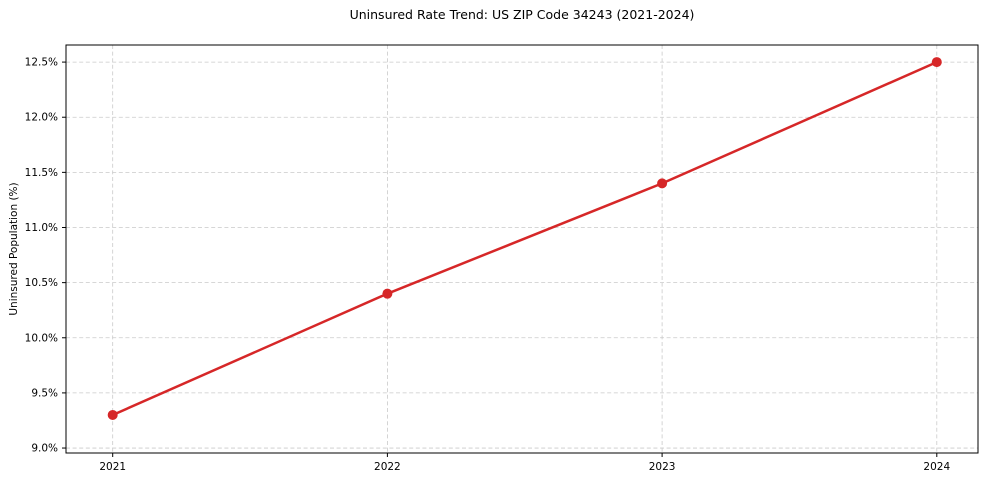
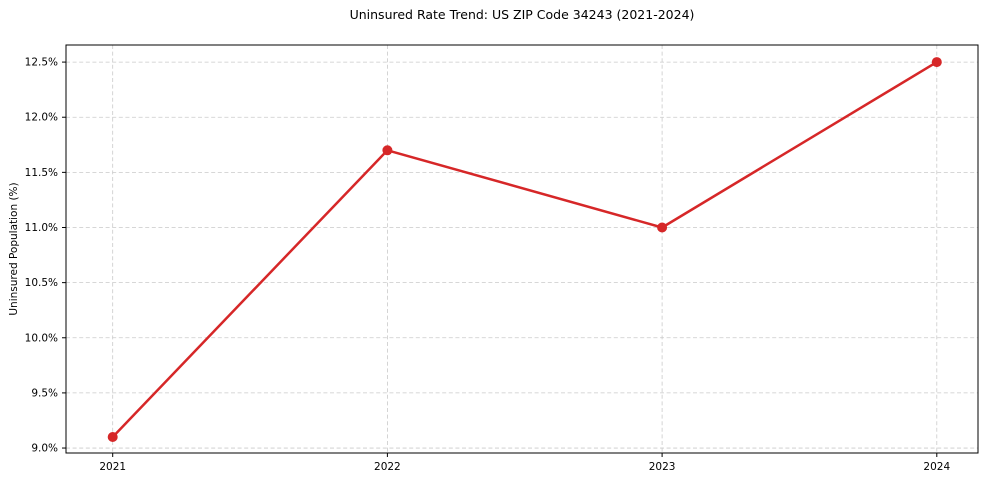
2021: 9.3% -> 9.1%
2022: 10.4% -> 11.7%
2023: 11.4% -> 11.0%
